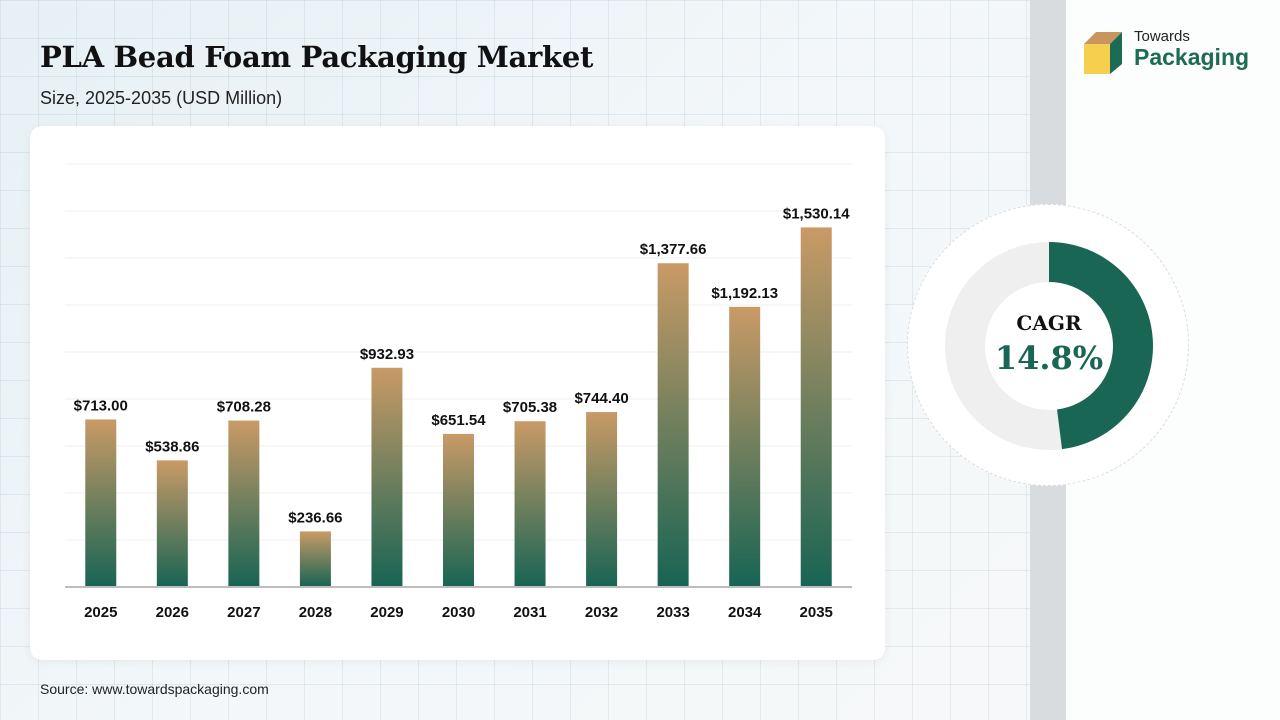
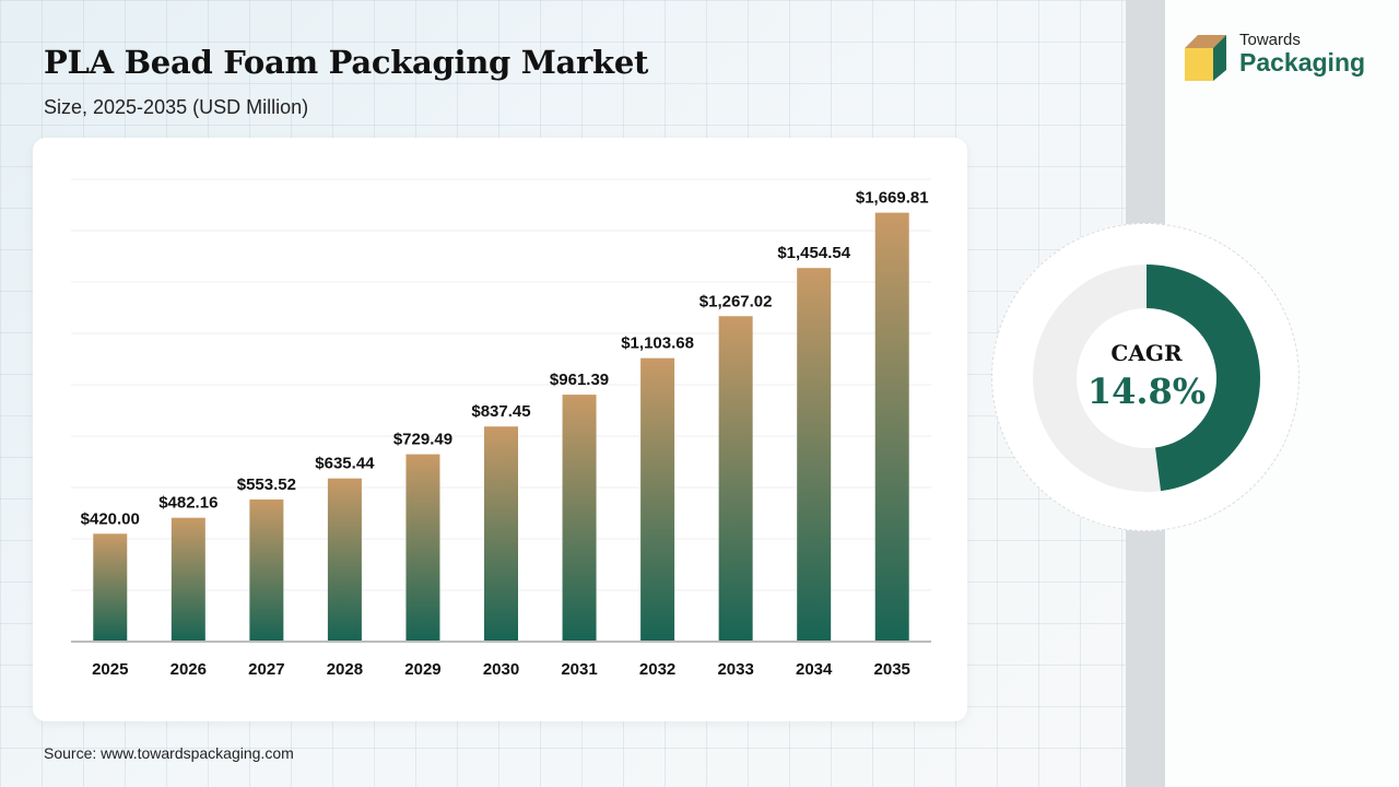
2025: $713.00 -> $420.00
2026: $538.86 -> $482.16
2027: $708.28 -> $553.52
2028: $236.66 -> $635.44
2029: $932.93 -> $729.49
2030: $651.54 -> $837.45
2031: $705.38 -> $961.39
2032: $744.40 -> $1,103.68
2033: $1,377.66 -> $1,267.02
2034: $1,192.13 -> $1,454.54
2035: $1,530.14 -> $1,669.81
